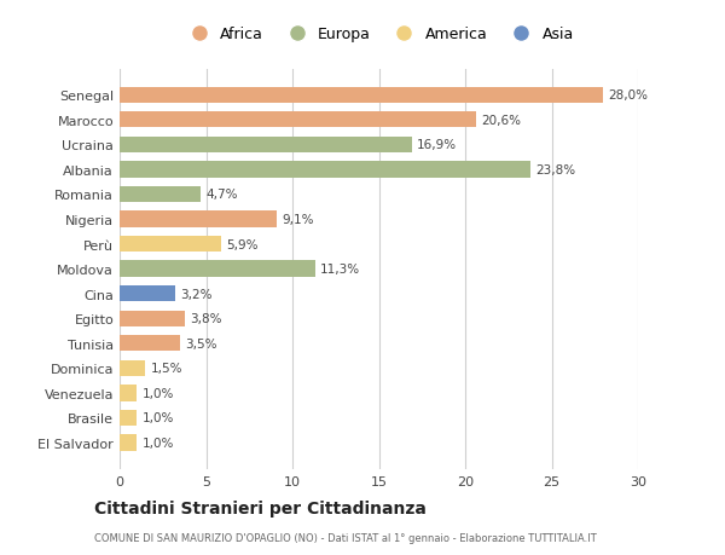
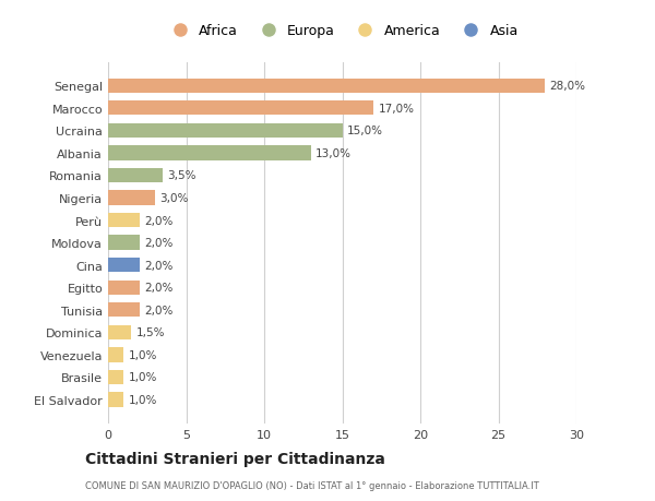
Marocco: 20,6% -> 17,0%
Ucraina: 16,9% -> 15,0%
Albania: 23,8% -> 13,0%
Romania: 4,7% -> 3,5%
Nigeria: 9,1% -> 3,0%
Perù: 5,9% -> 2,0%
Moldova: 11,3% -> 2,0%
Cina: 3,2% -> 2,0%
Egitto: 3,8% -> 2,0%
Tunisia: 3,5% -> 2,0%
